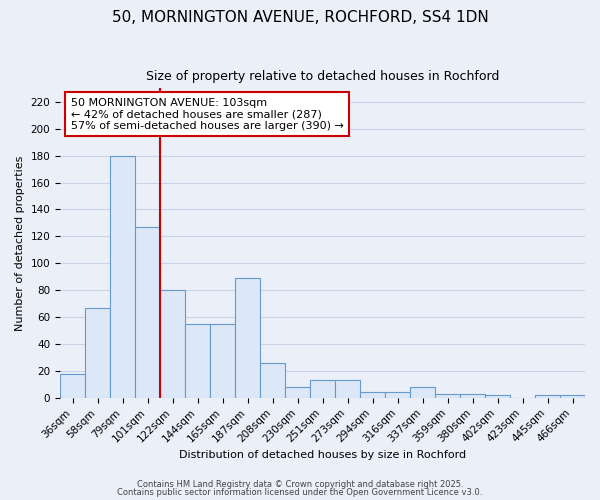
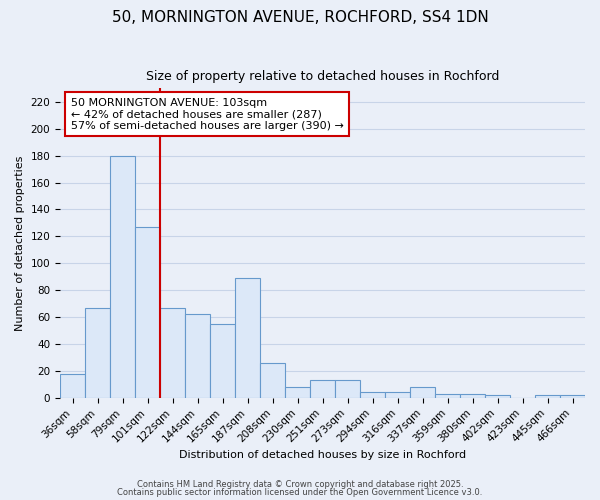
122sqm: 80 -> 67
144sqm: 55 -> 62
